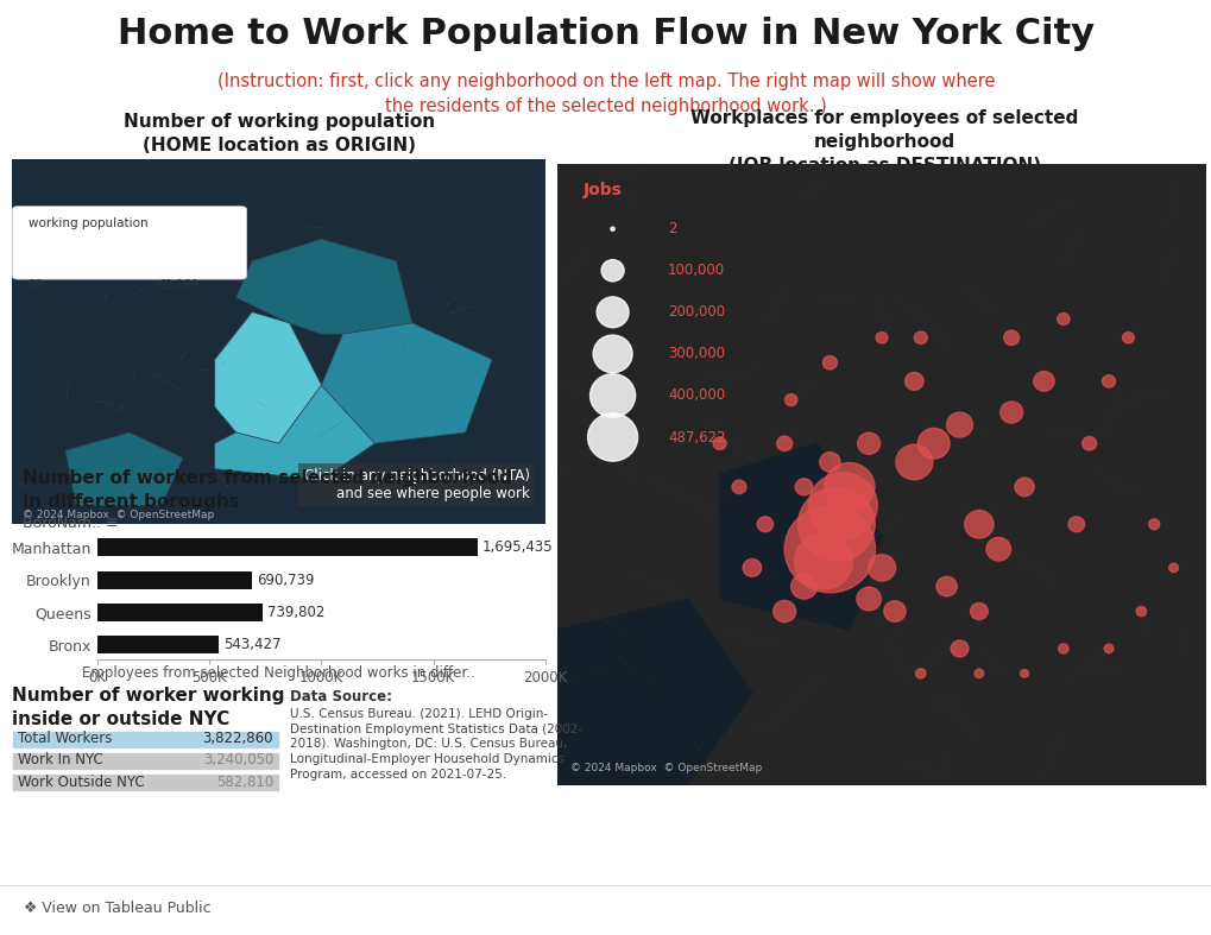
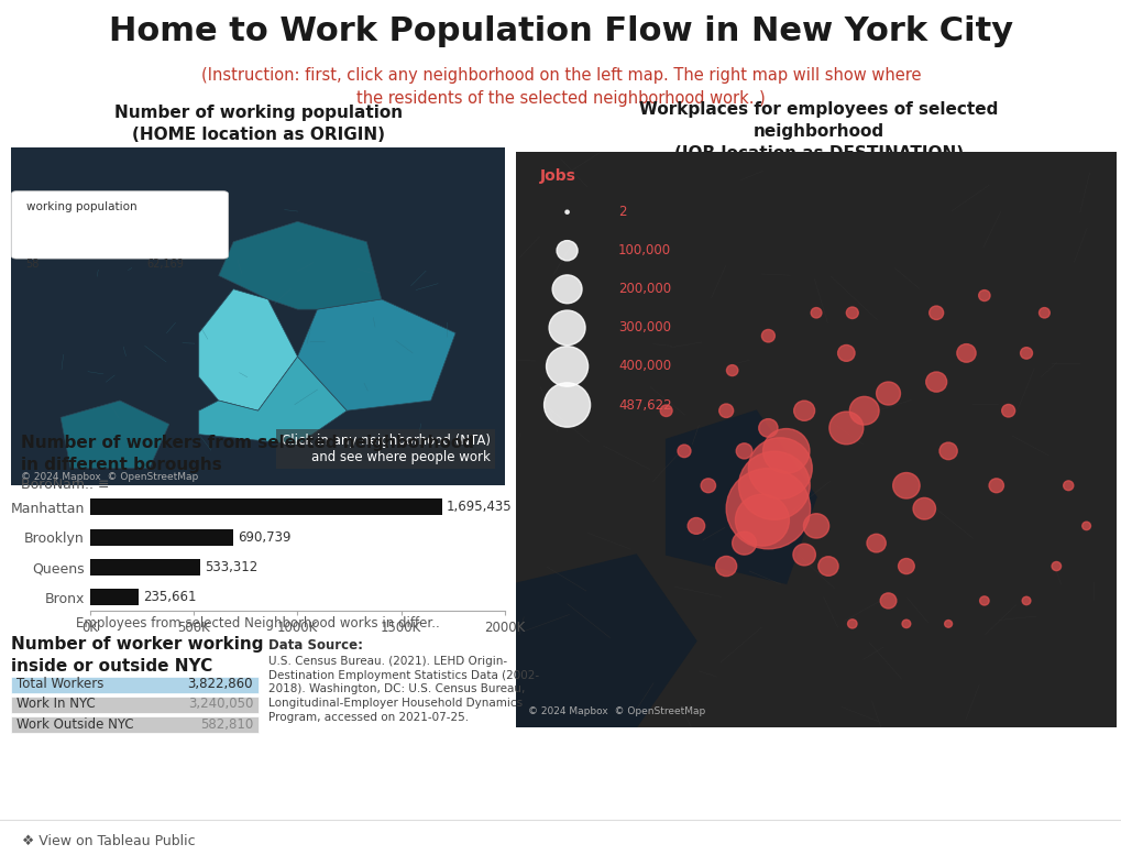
Queens: 739,802 -> 533,312
Bronx: 543,427 -> 235,661
